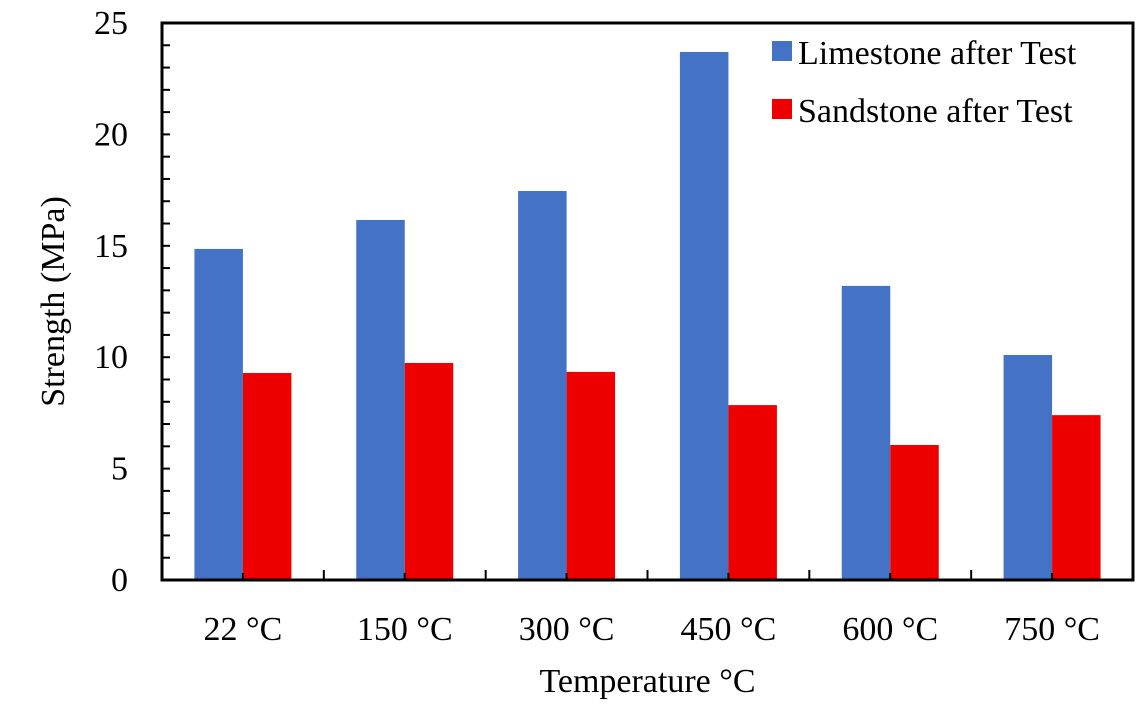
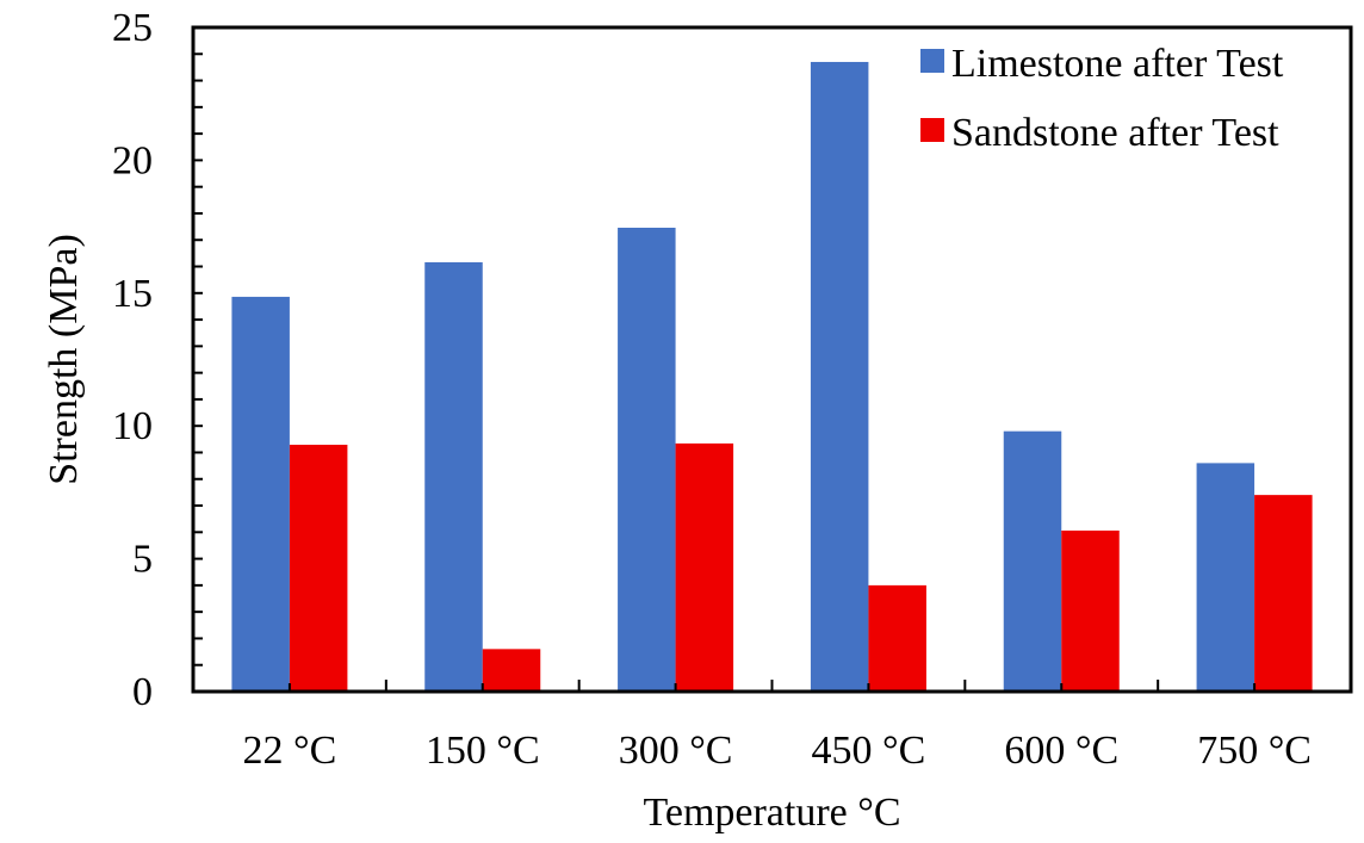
Sandstone after Test/150 °C: 9.7 -> 1.6
Sandstone after Test/450 °C: 7.8 -> 4.0
Limestone after Test/600 °C: 13.2 -> 9.8
Limestone after Test/750 °C: 10.1 -> 8.6
